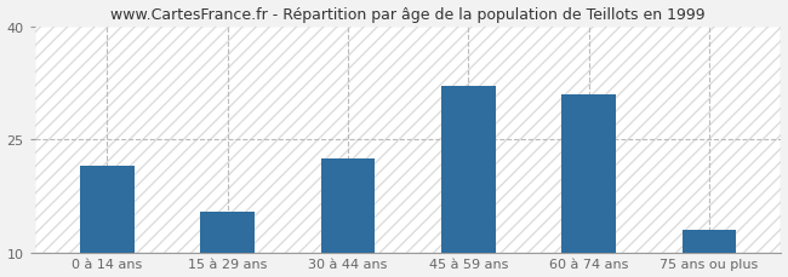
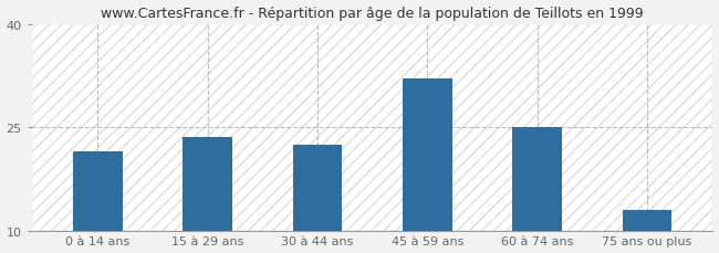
15 à 29 ans: 15.4 -> 23.5
60 à 74 ans: 31.0 -> 25.0
